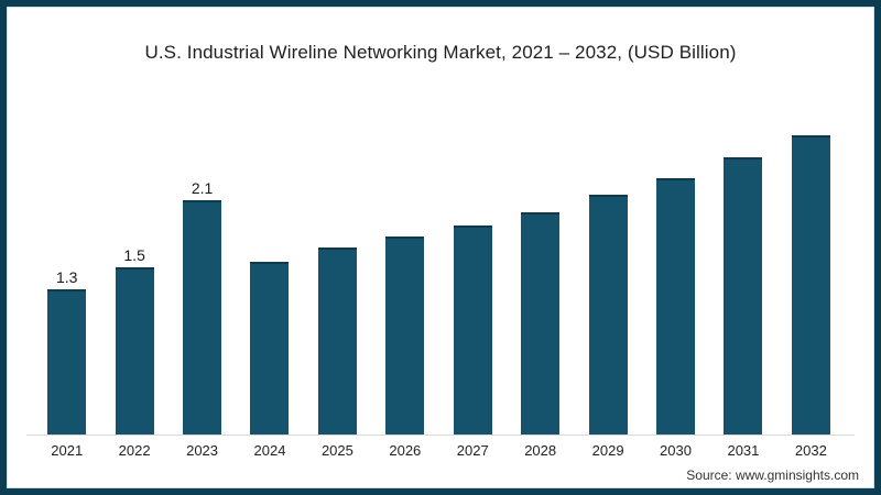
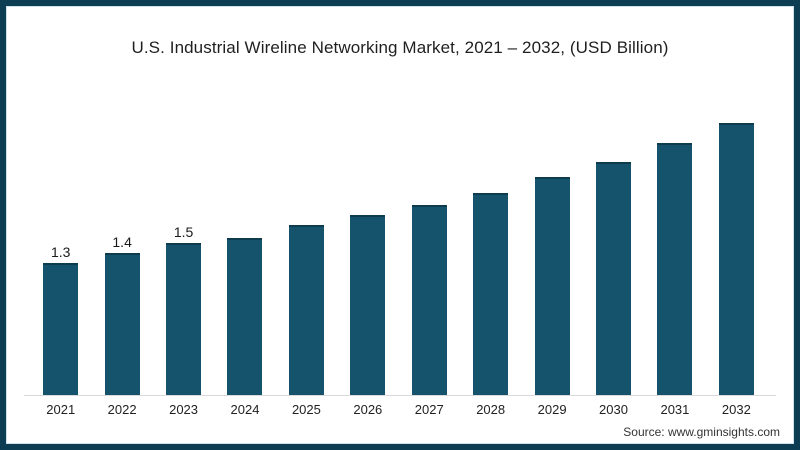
2022: 1.5 -> 1.4
2023: 2.1 -> 1.5
